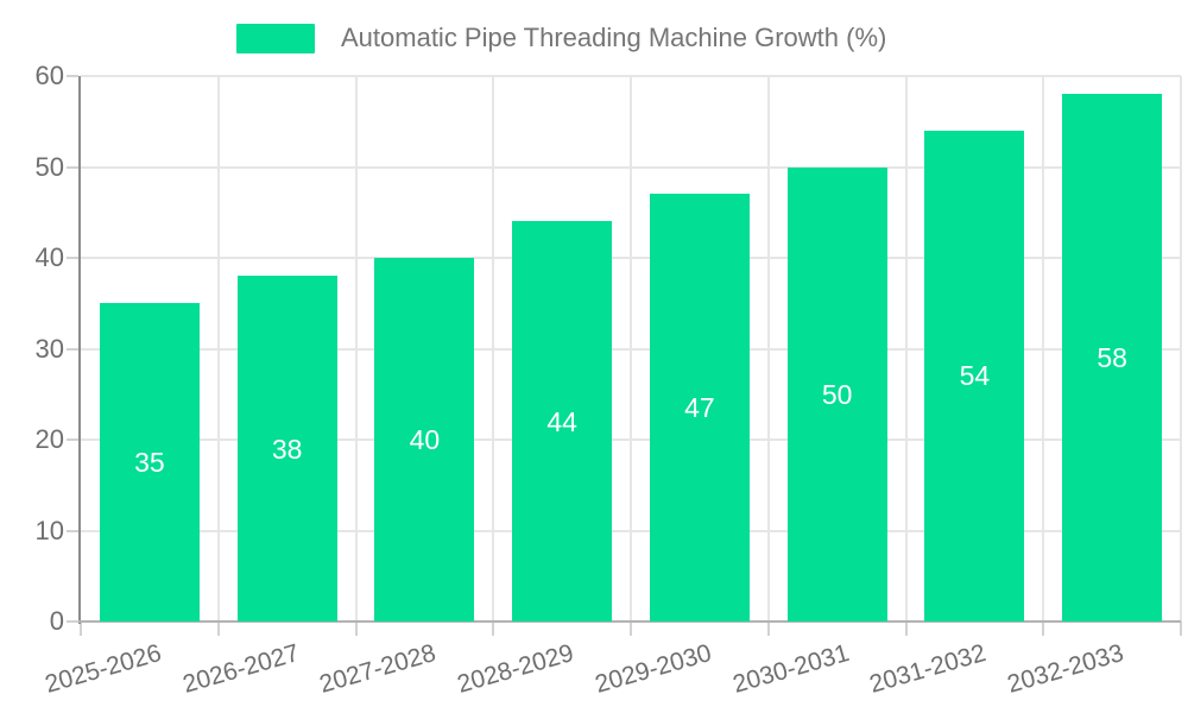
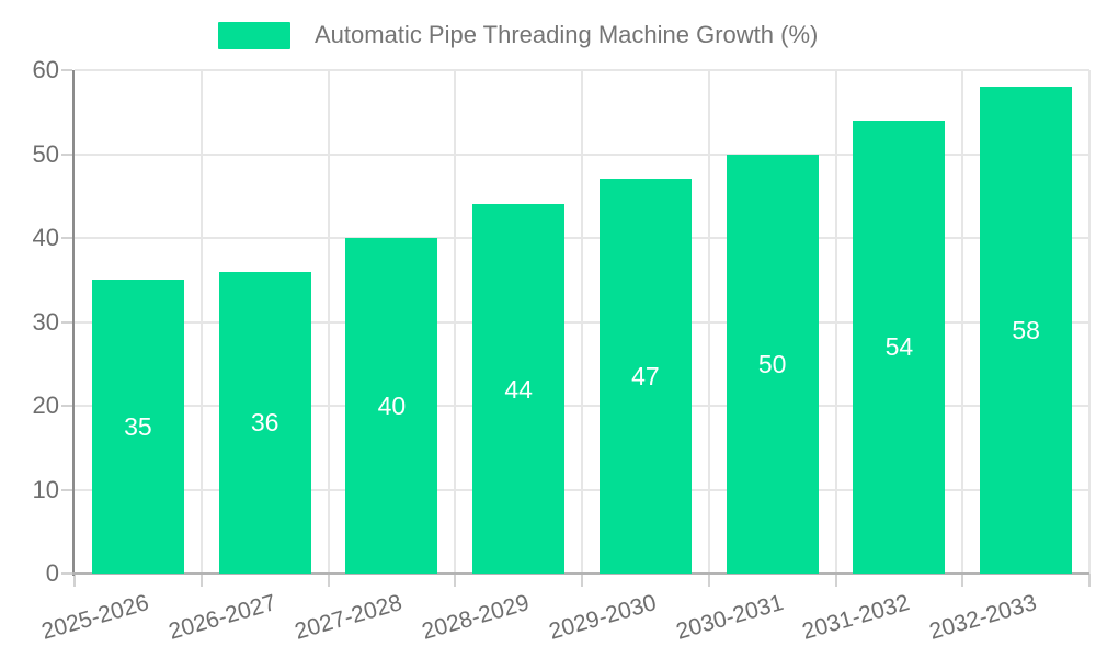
2026-2027: 38 -> 36
